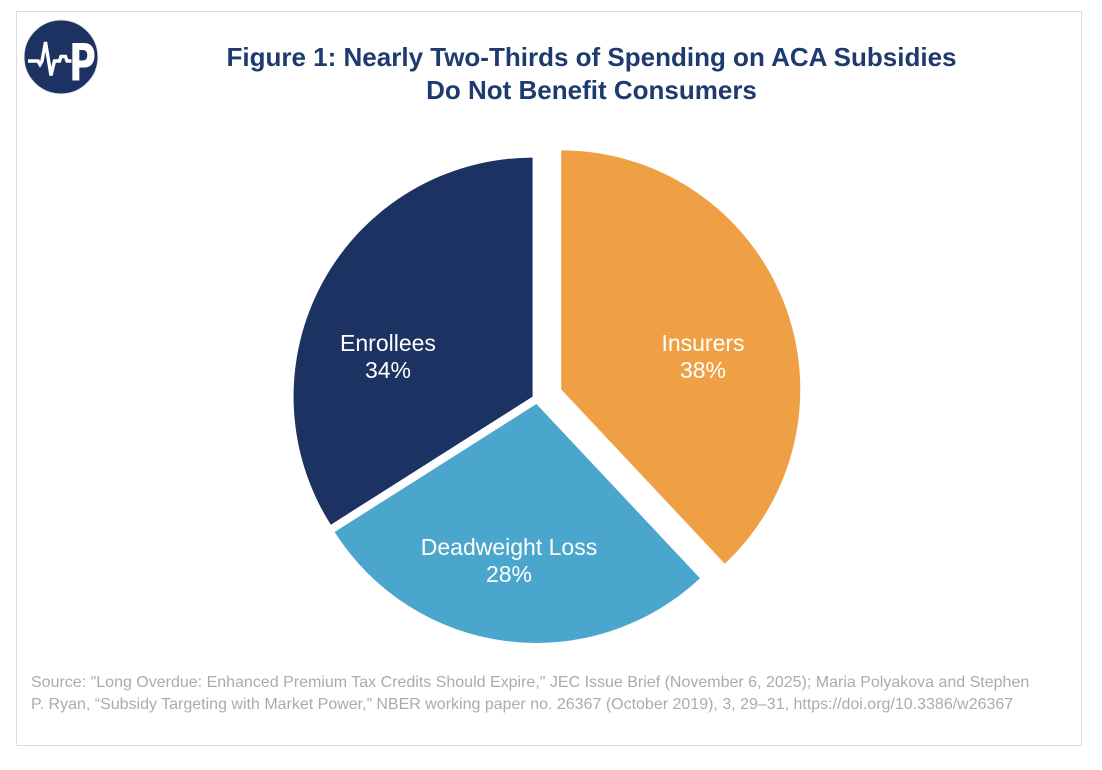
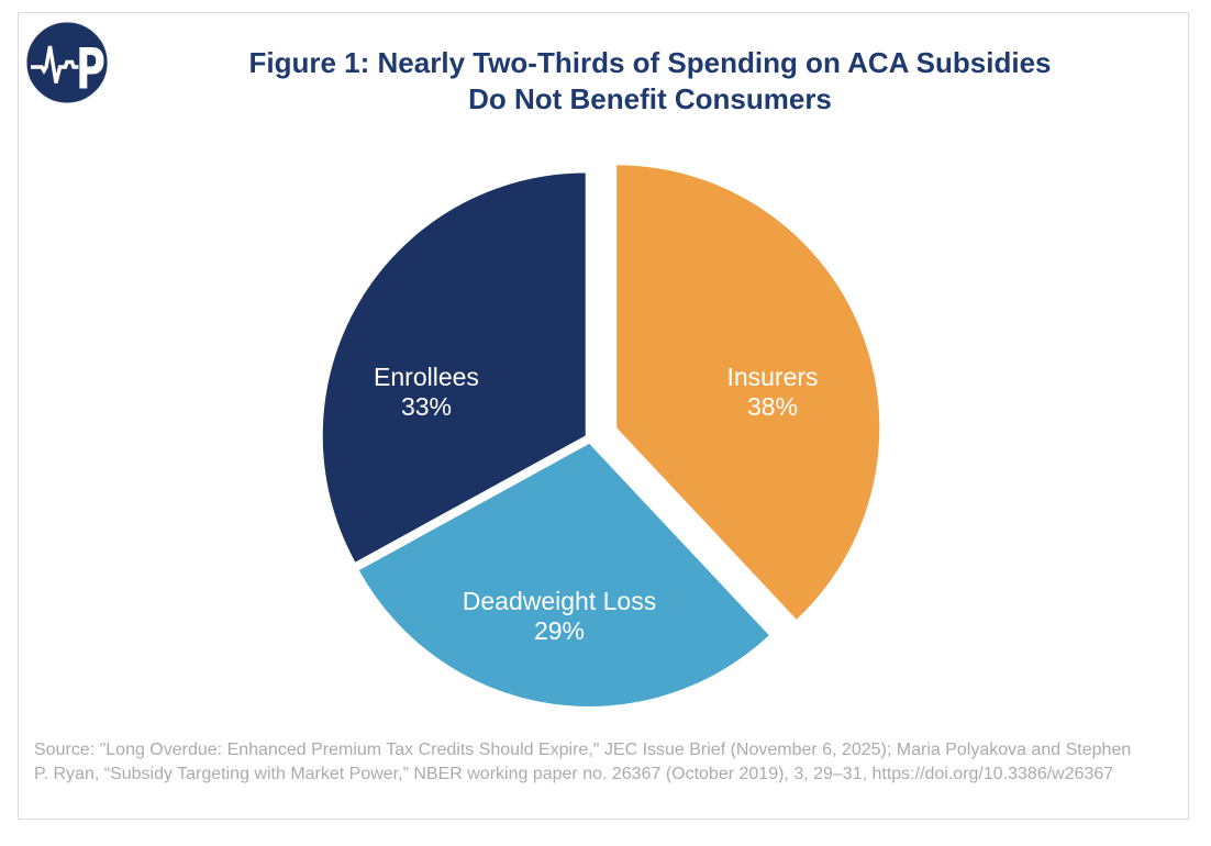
Deadweight Loss: 28% -> 29%
Enrollees: 34% -> 33%
